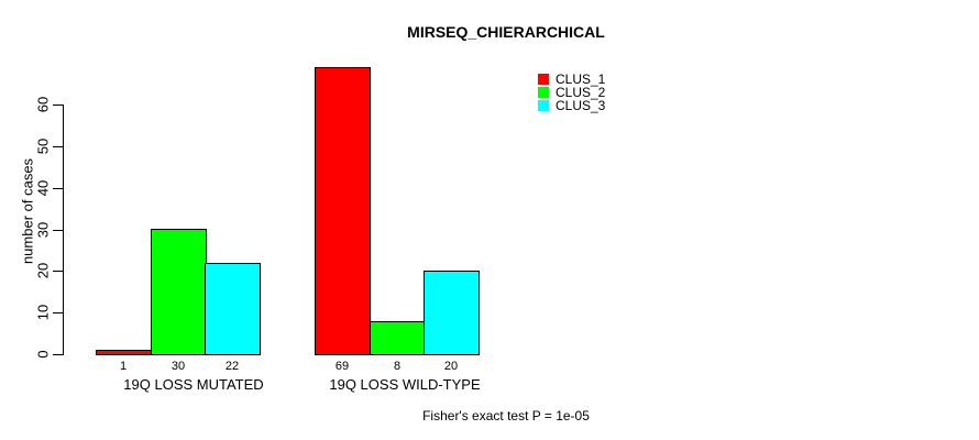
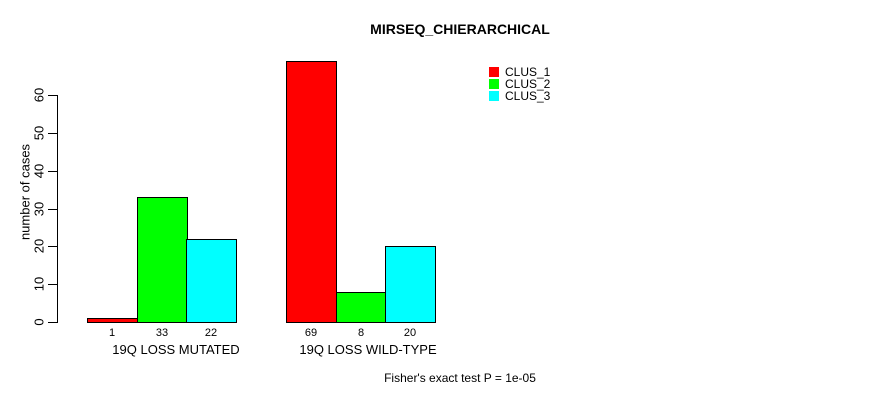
CLUS_2/19Q LOSS MUTATED: 30 -> 33
